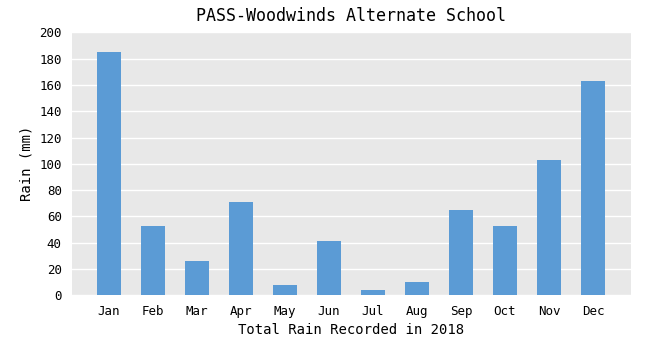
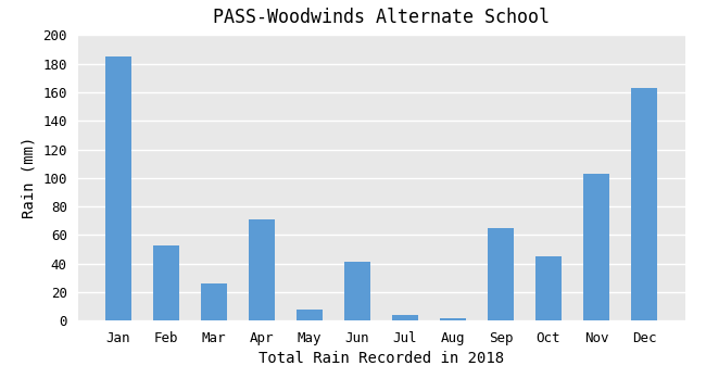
Aug: 10 -> 2
Oct: 53 -> 45
